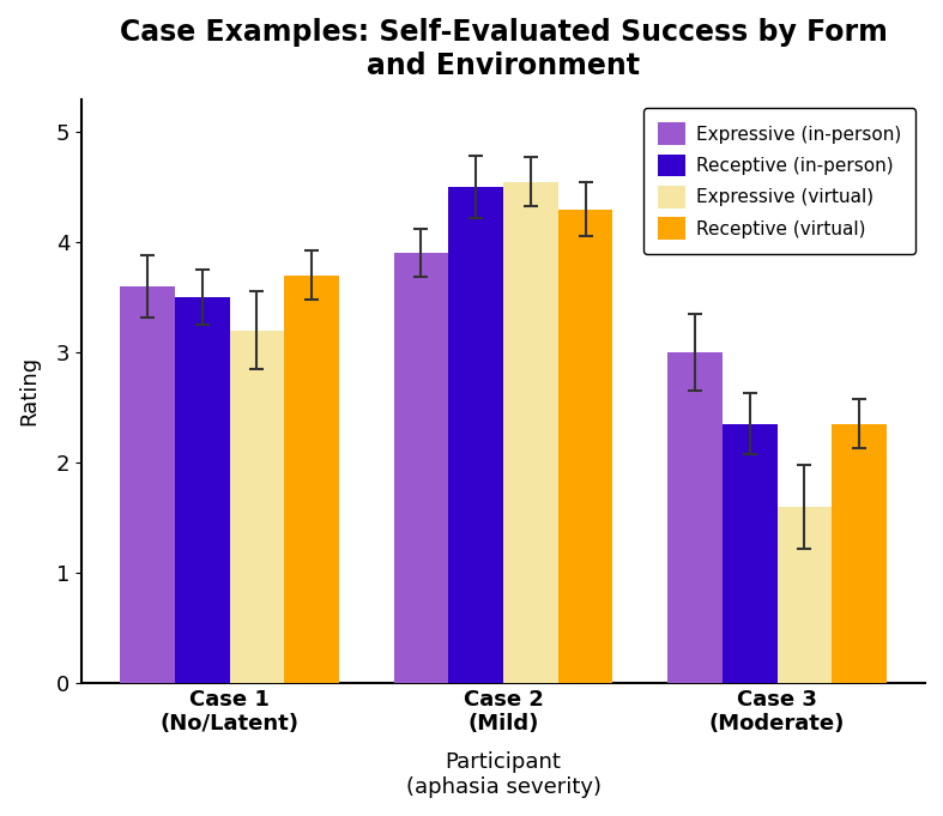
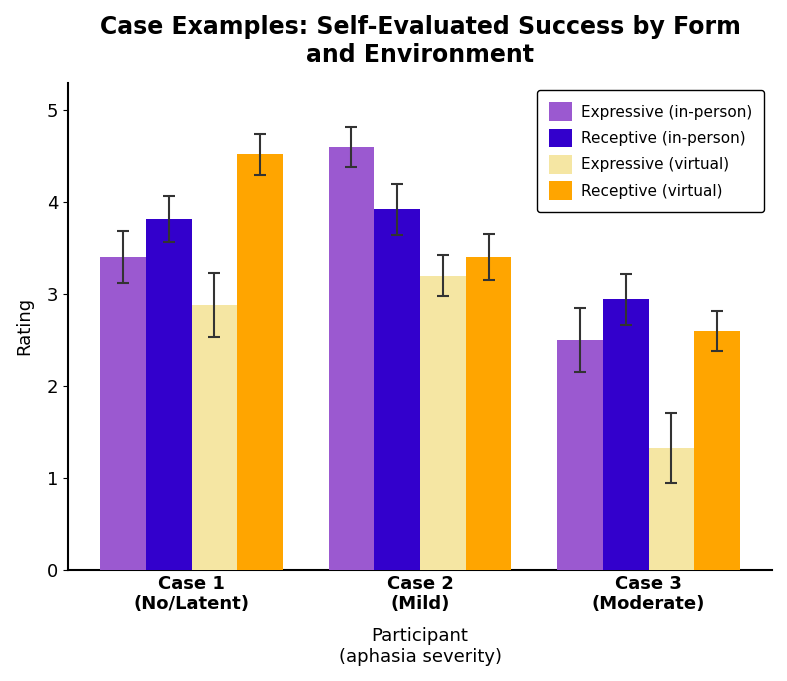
Expressive (in-person)/Case 1 (No/Latent): 3.6 -> 3.4
Receptive (in-person)/Case 1 (No/Latent): 3.50 -> 3.82
Expressive (virtual)/Case 1 (No/Latent): 3.20 -> 2.88
Receptive (virtual)/Case 1 (No/Latent): 3.70 -> 4.52
Expressive (in-person)/Case 2 (Mild): 3.9 -> 4.6
Receptive (in-person)/Case 2 (Mild): 4.50 -> 3.92
Expressive (virtual)/Case 2 (Mild): 4.55 -> 3.20
Receptive (virtual)/Case 2 (Mild): 4.30 -> 3.40
Expressive (in-person)/Case 3 (Moderate): 3.0 -> 2.5
Receptive (in-person)/Case 3 (Moderate): 2.35 -> 2.94
Expressive (virtual)/Case 3 (Moderate): 1.60 -> 1.32
Receptive (virtual)/Case 3 (Moderate): 2.35 -> 2.60
